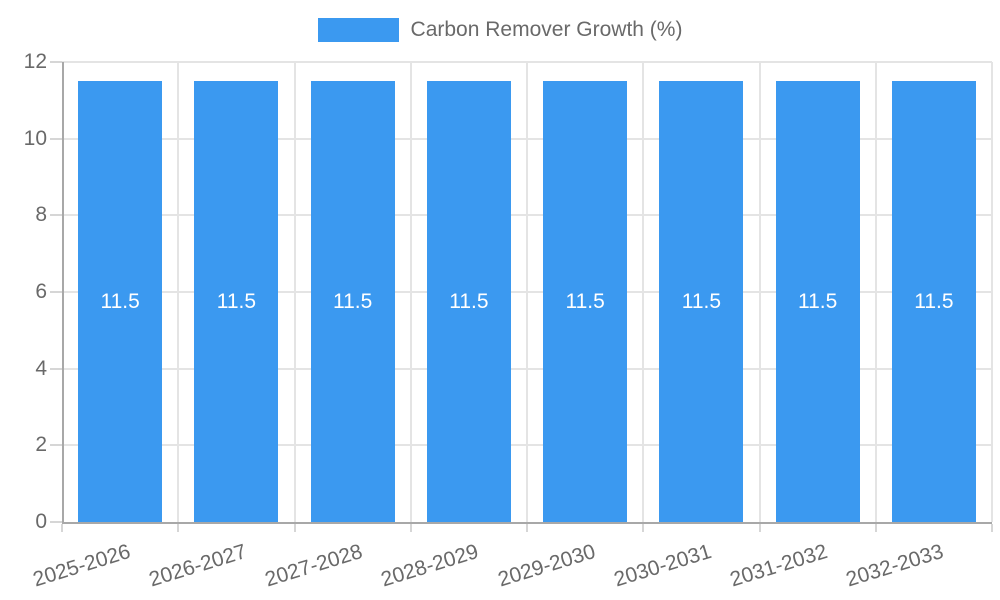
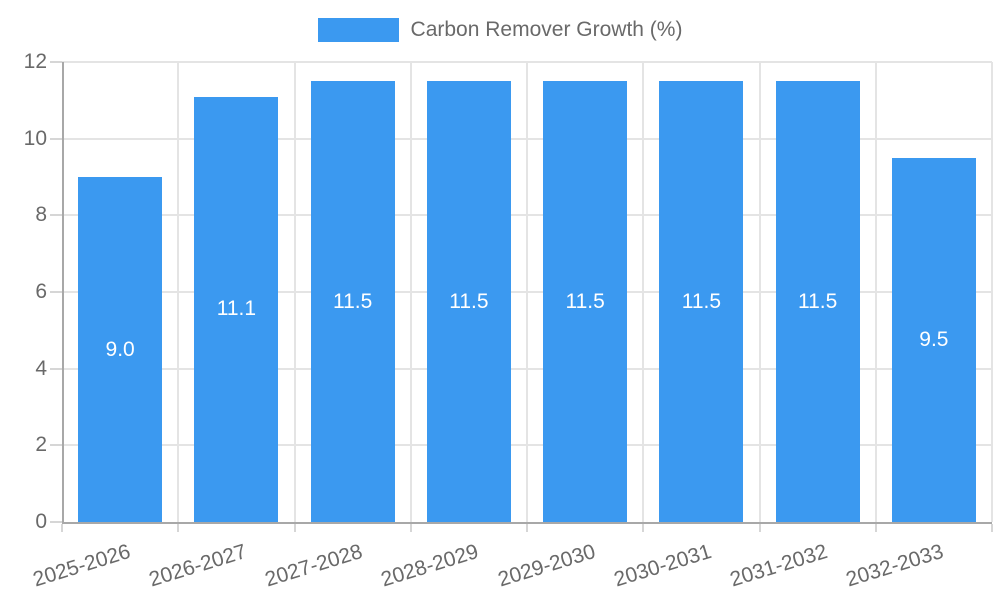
2025-2026: 11.5 -> 9.0
2026-2027: 11.5 -> 11.1
2032-2033: 11.5 -> 9.5
